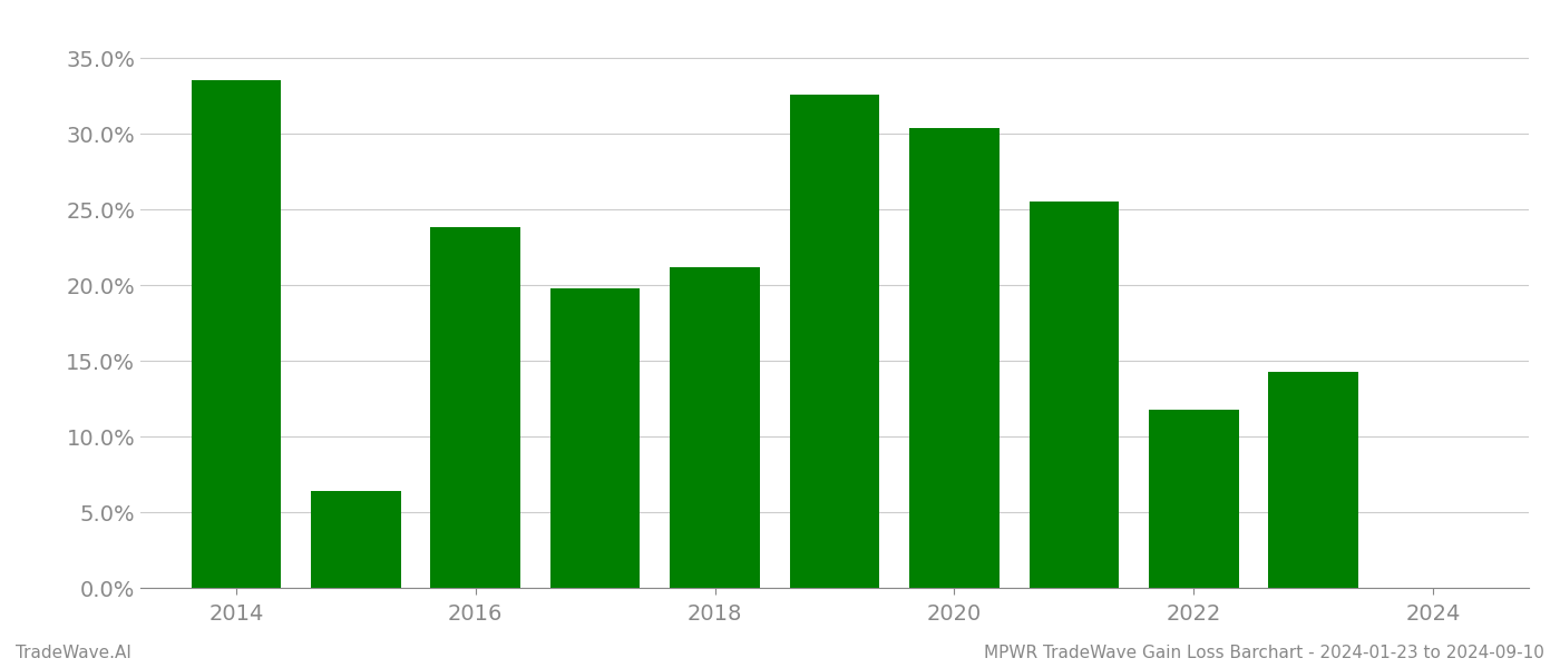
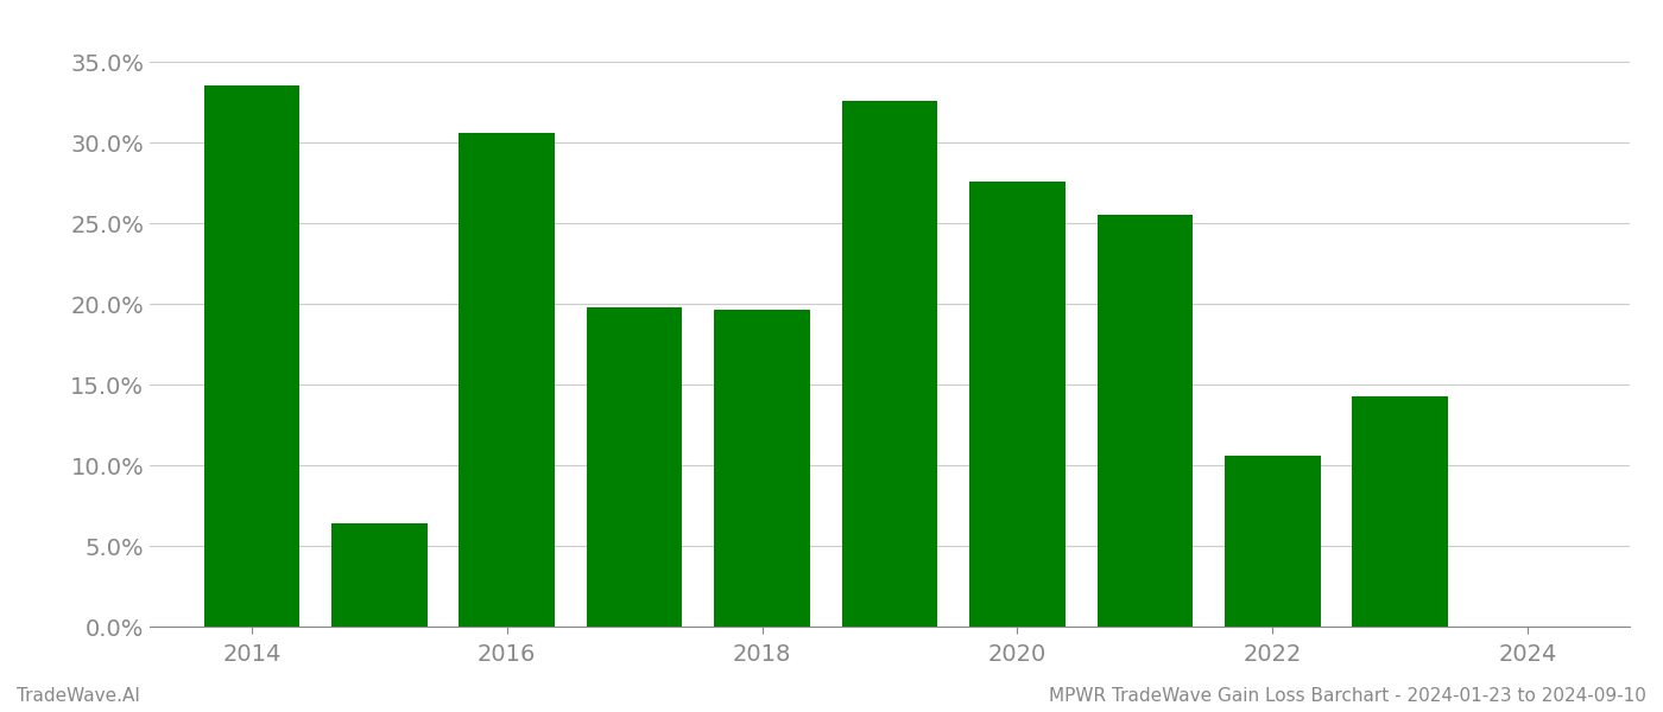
2016: 23.8% -> 30.6%
2018: 21.2% -> 19.6%
2020: 30.4% -> 27.6%
2022: 11.8% -> 10.6%
